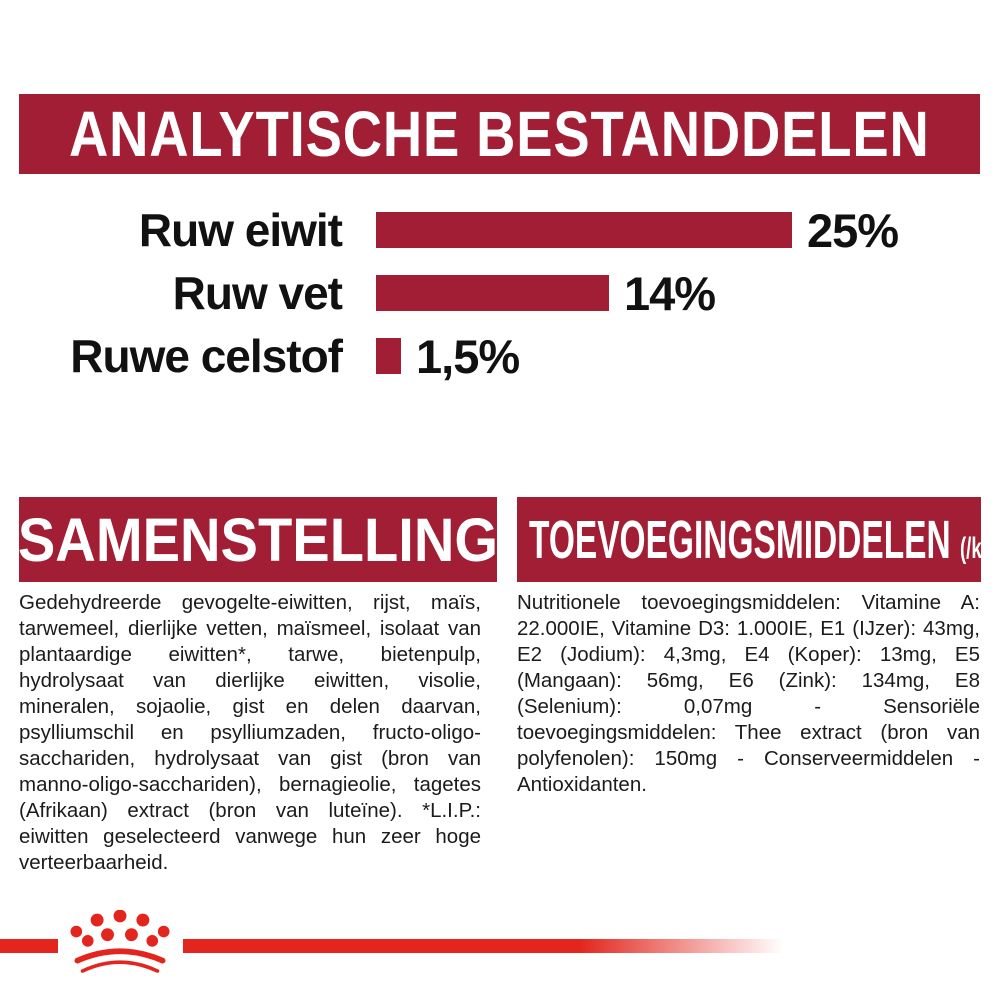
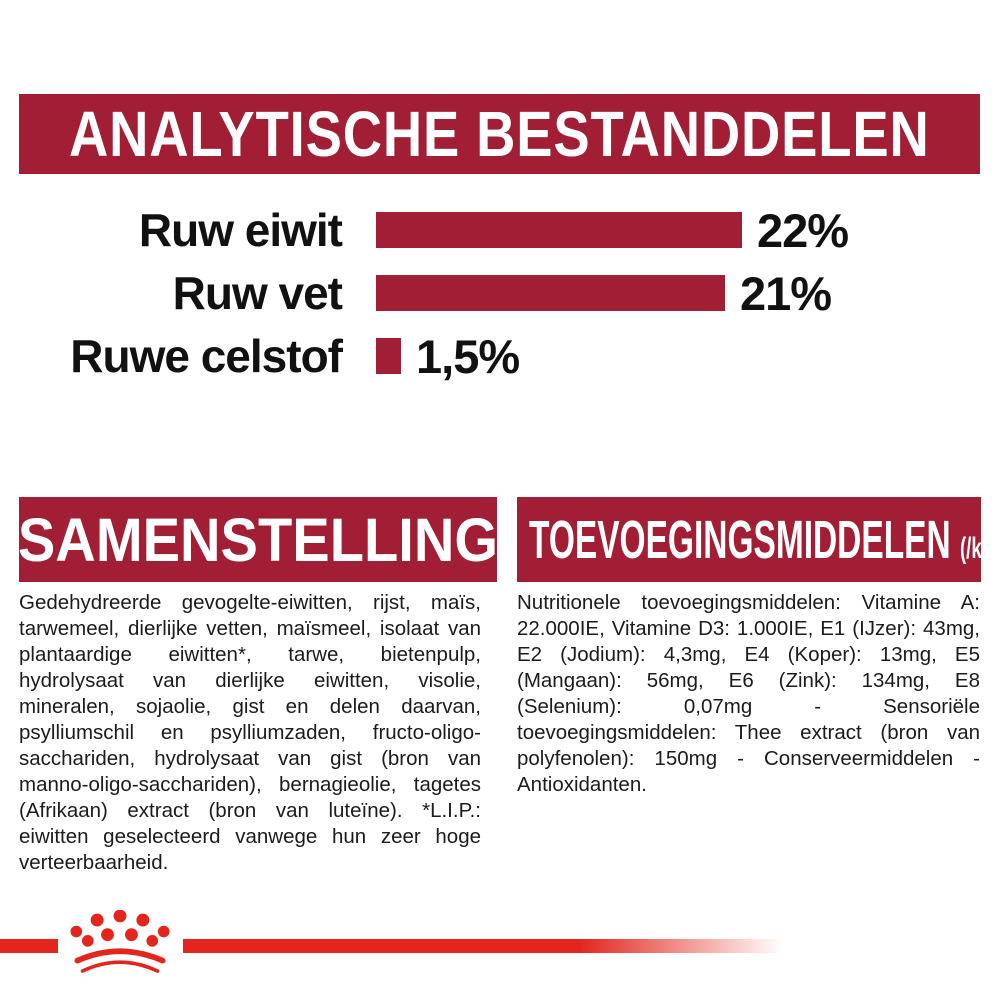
Ruw eiwit: 25% -> 22%
Ruw vet: 14% -> 21%
